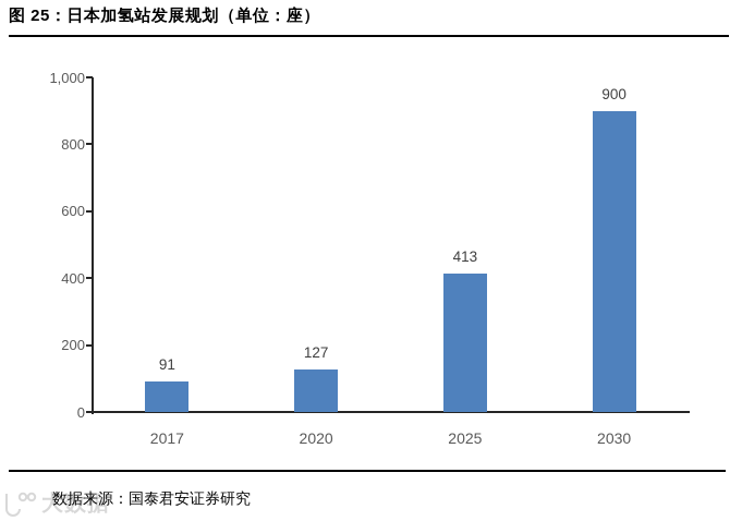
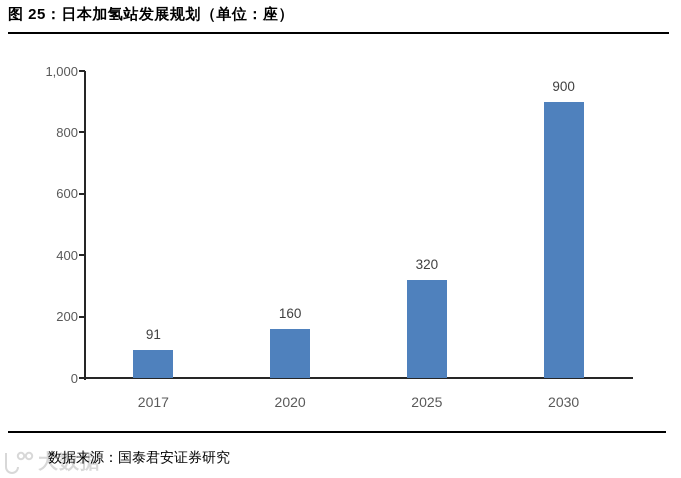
2020: 127 -> 160
2025: 413 -> 320
